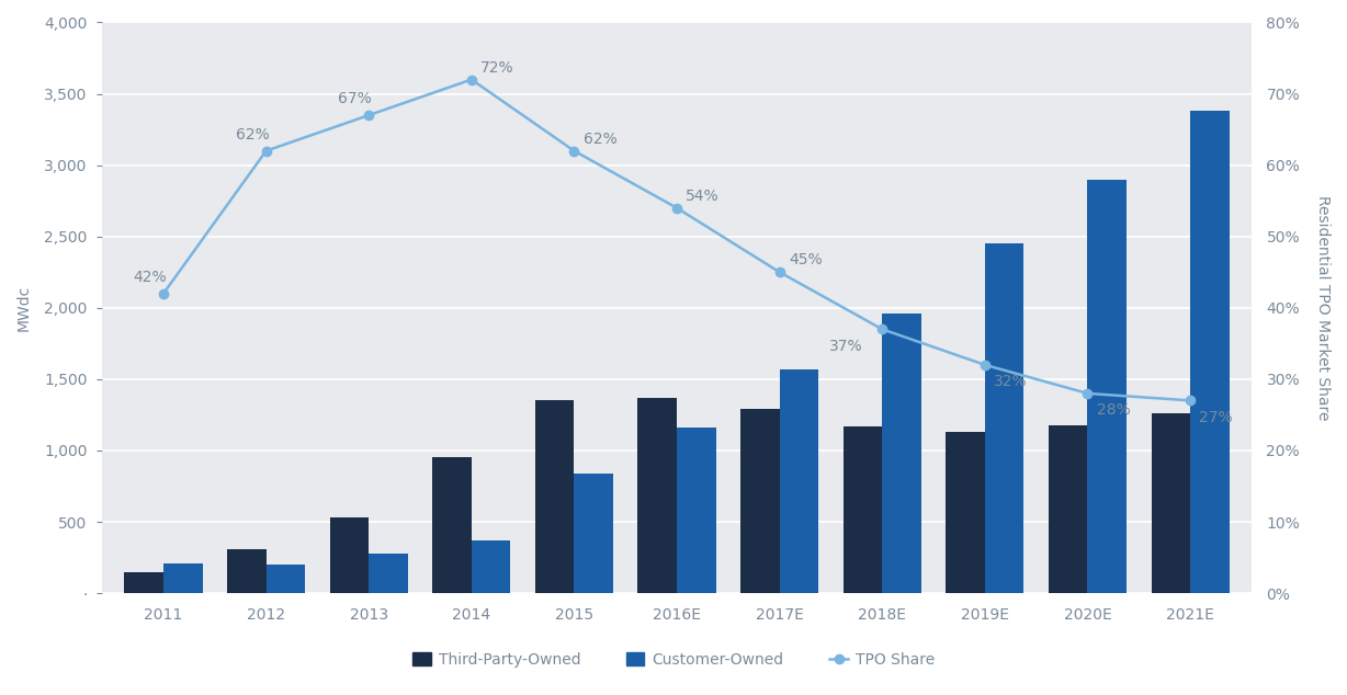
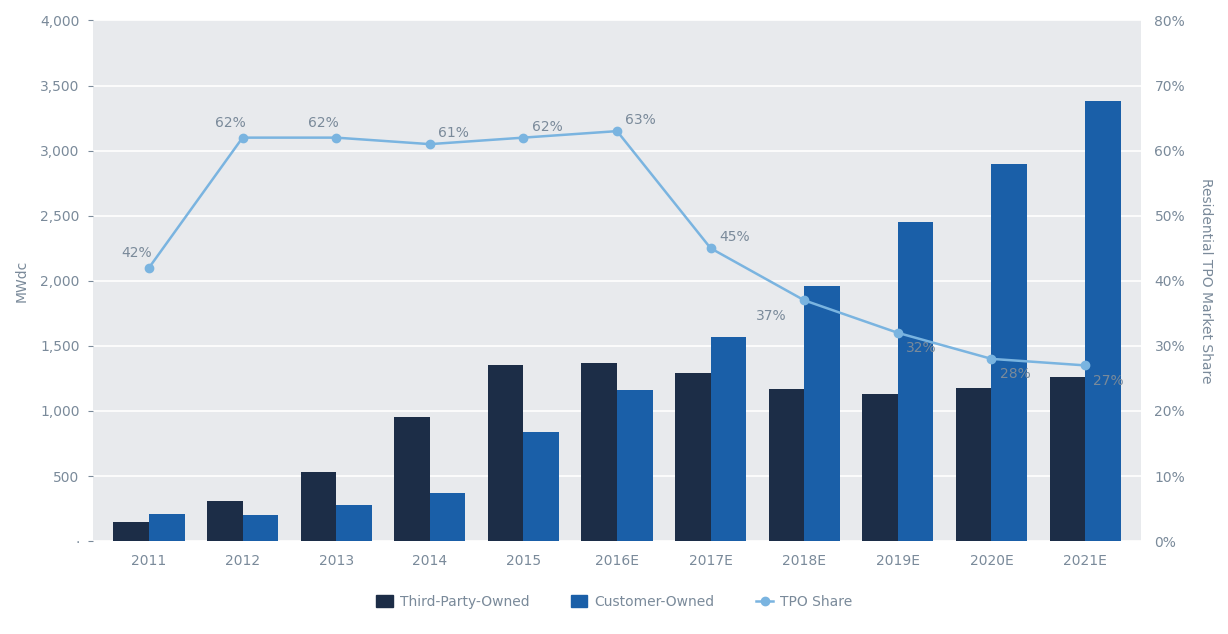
TPO Share/2013: 67% -> 62%
TPO Share/2014: 72% -> 61%
TPO Share/2016E: 54% -> 63%
